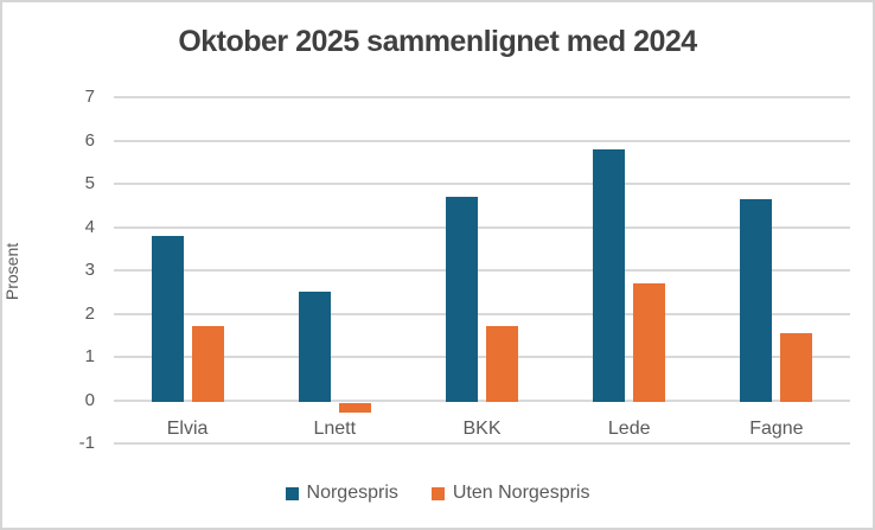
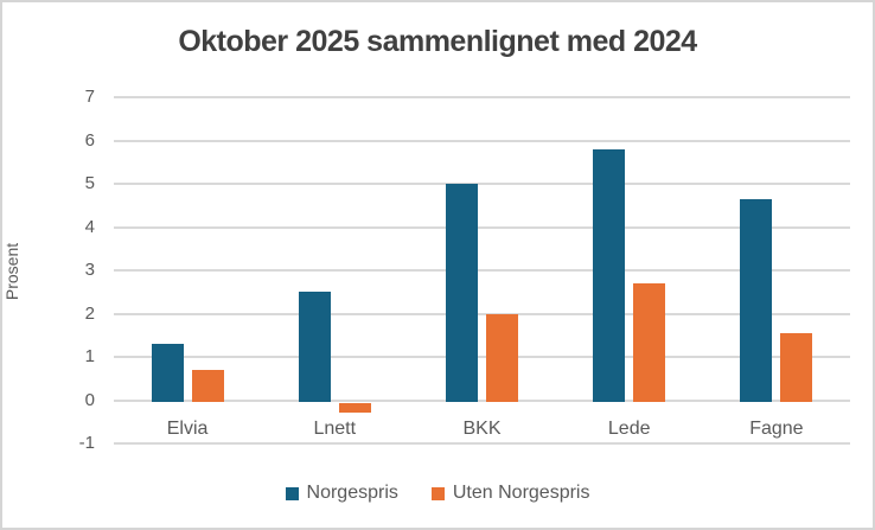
Norgespris/Elvia: 3.8 -> 1.3
Uten Norgespris/Elvia: 1.7 -> 0.7
Norgespris/BKK: 4.7 -> 5.0
Uten Norgespris/BKK: 1.7 -> 2.0
